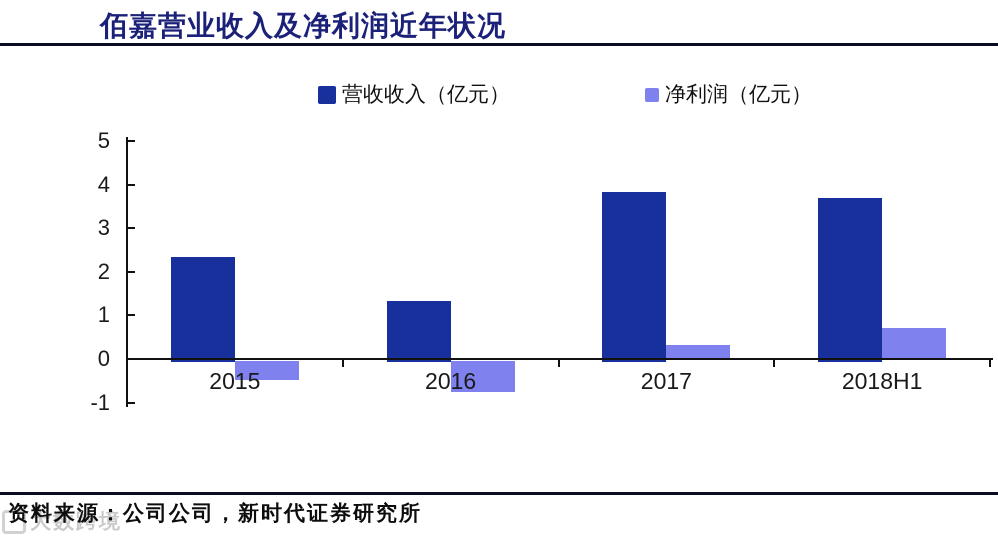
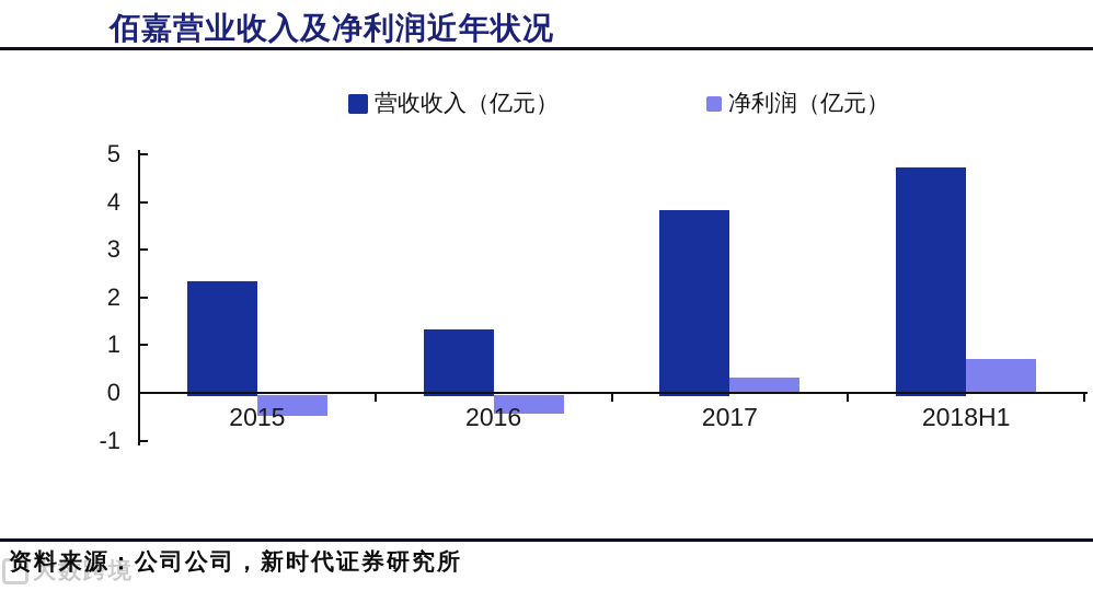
净利润（亿元）/2016: -0.7 -> -0.4
营收收入（亿元）/2018H1: 3.7 -> 4.7
